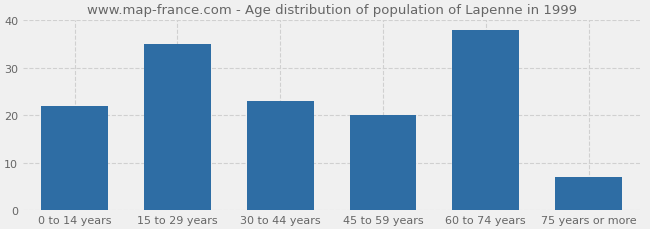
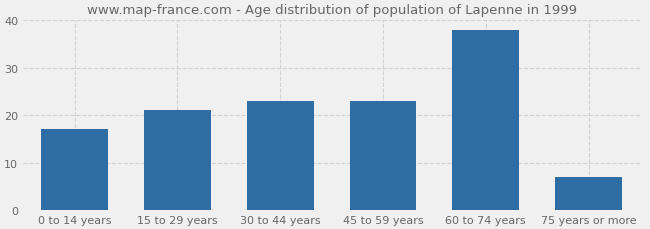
0 to 14 years: 22 -> 17
15 to 29 years: 35 -> 21
45 to 59 years: 20 -> 23
